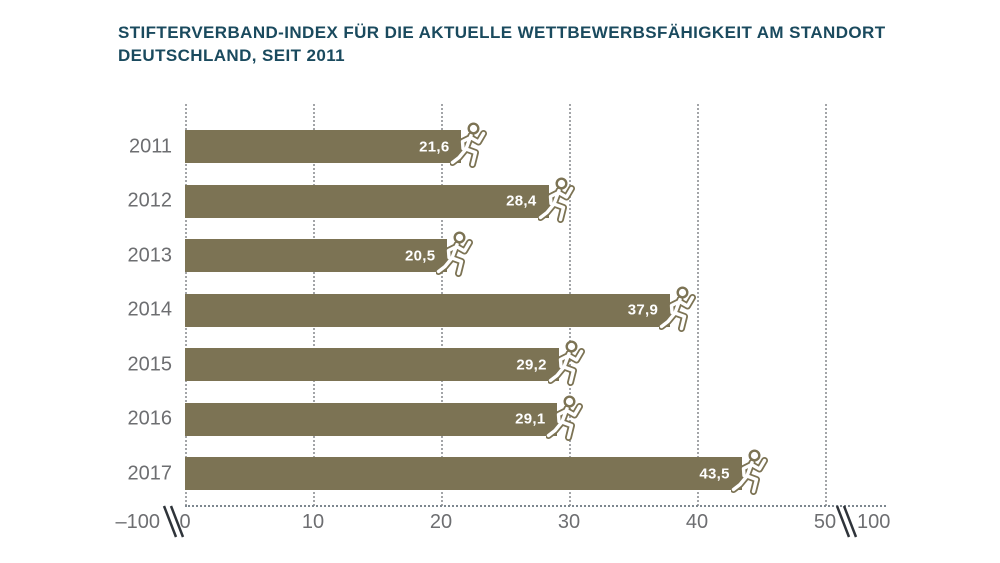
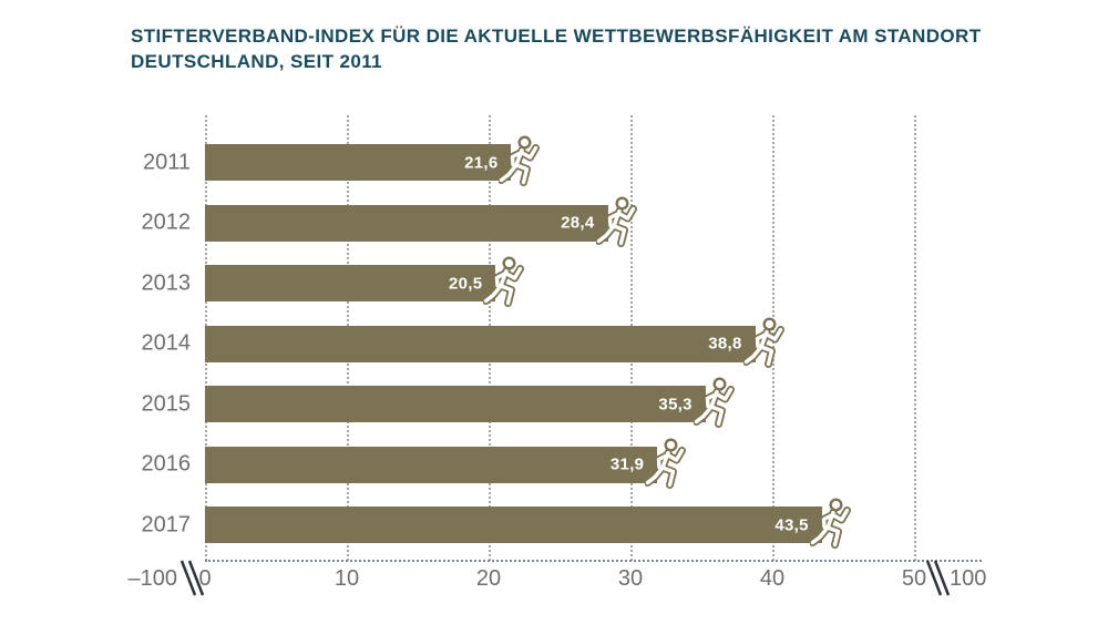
2014: 37,9 -> 38,8
2015: 29,2 -> 35,3
2016: 29,1 -> 31,9
